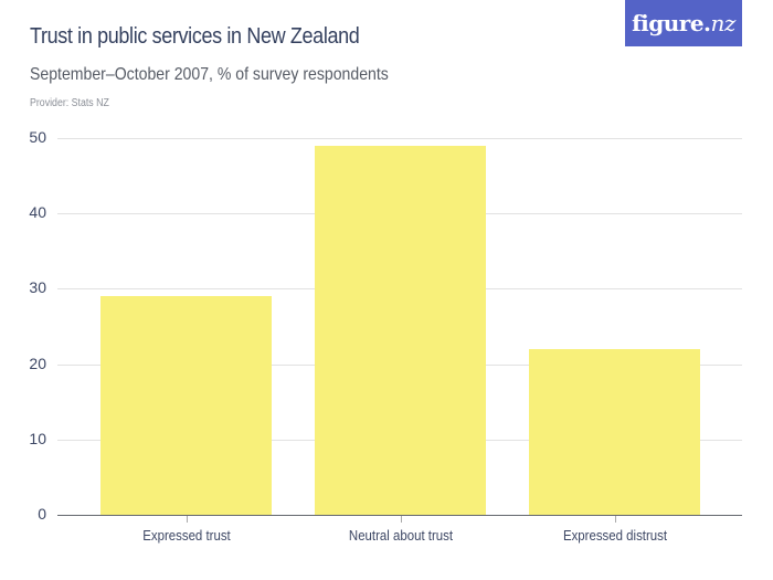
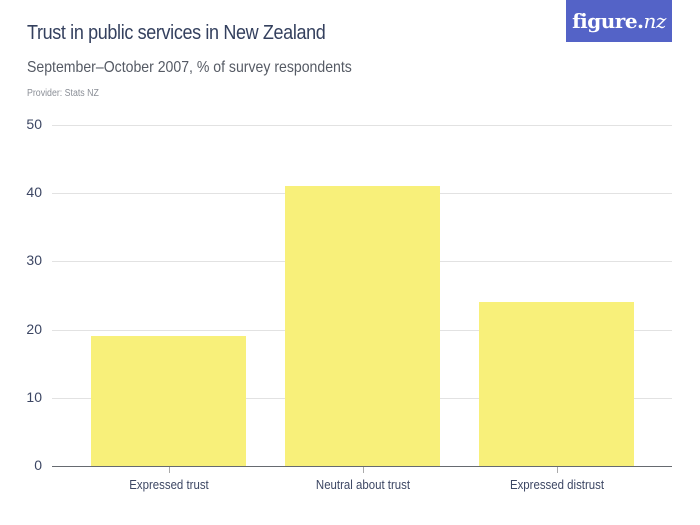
Expressed trust: 29 -> 19
Neutral about trust: 49 -> 41
Expressed distrust: 22 -> 24
